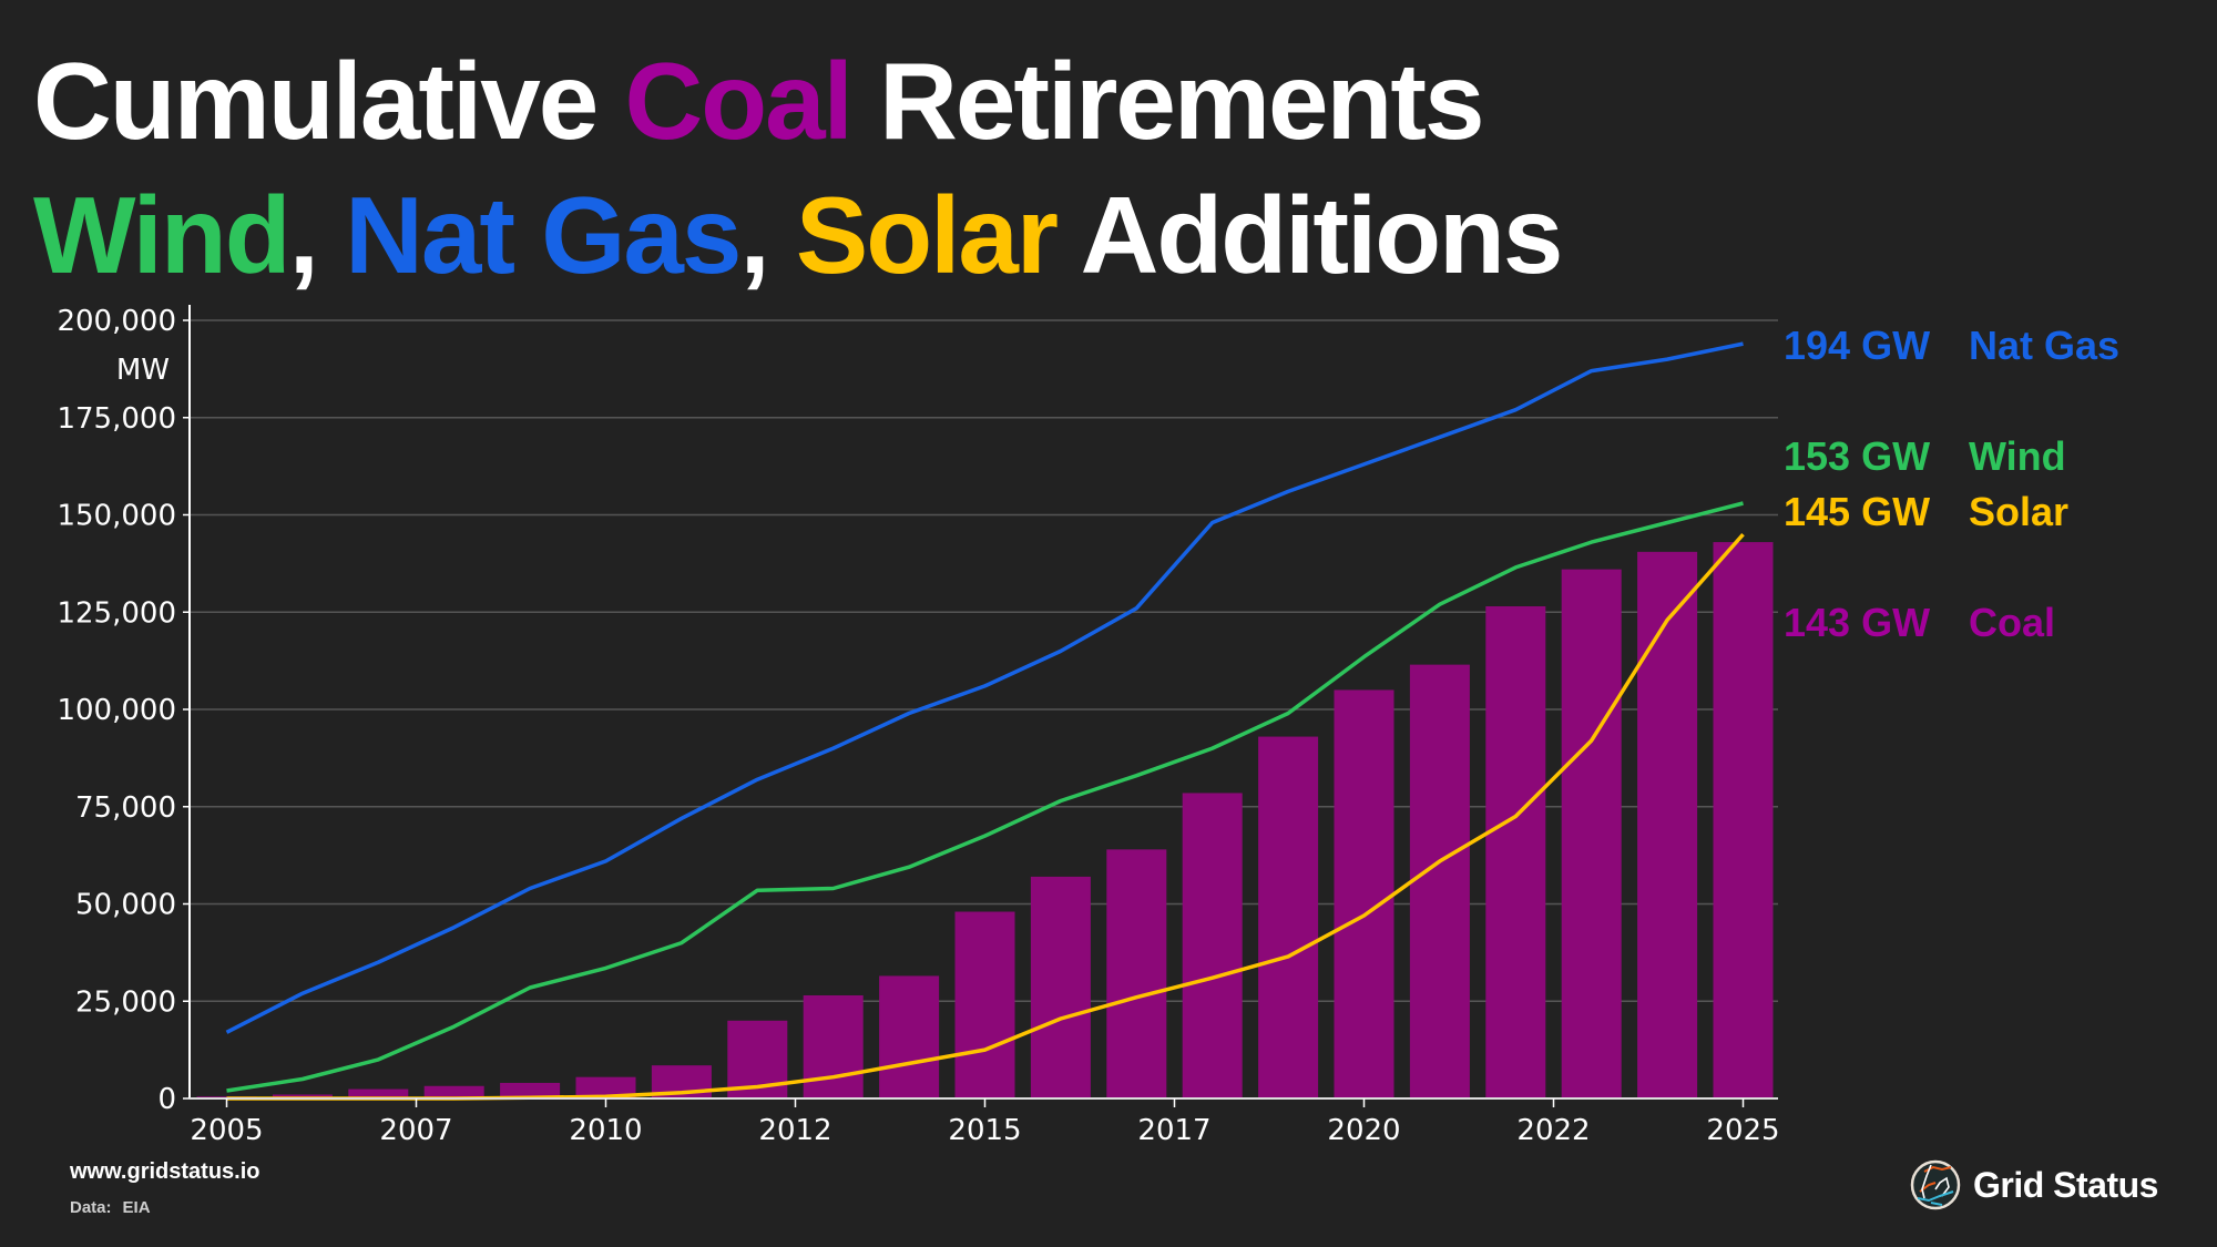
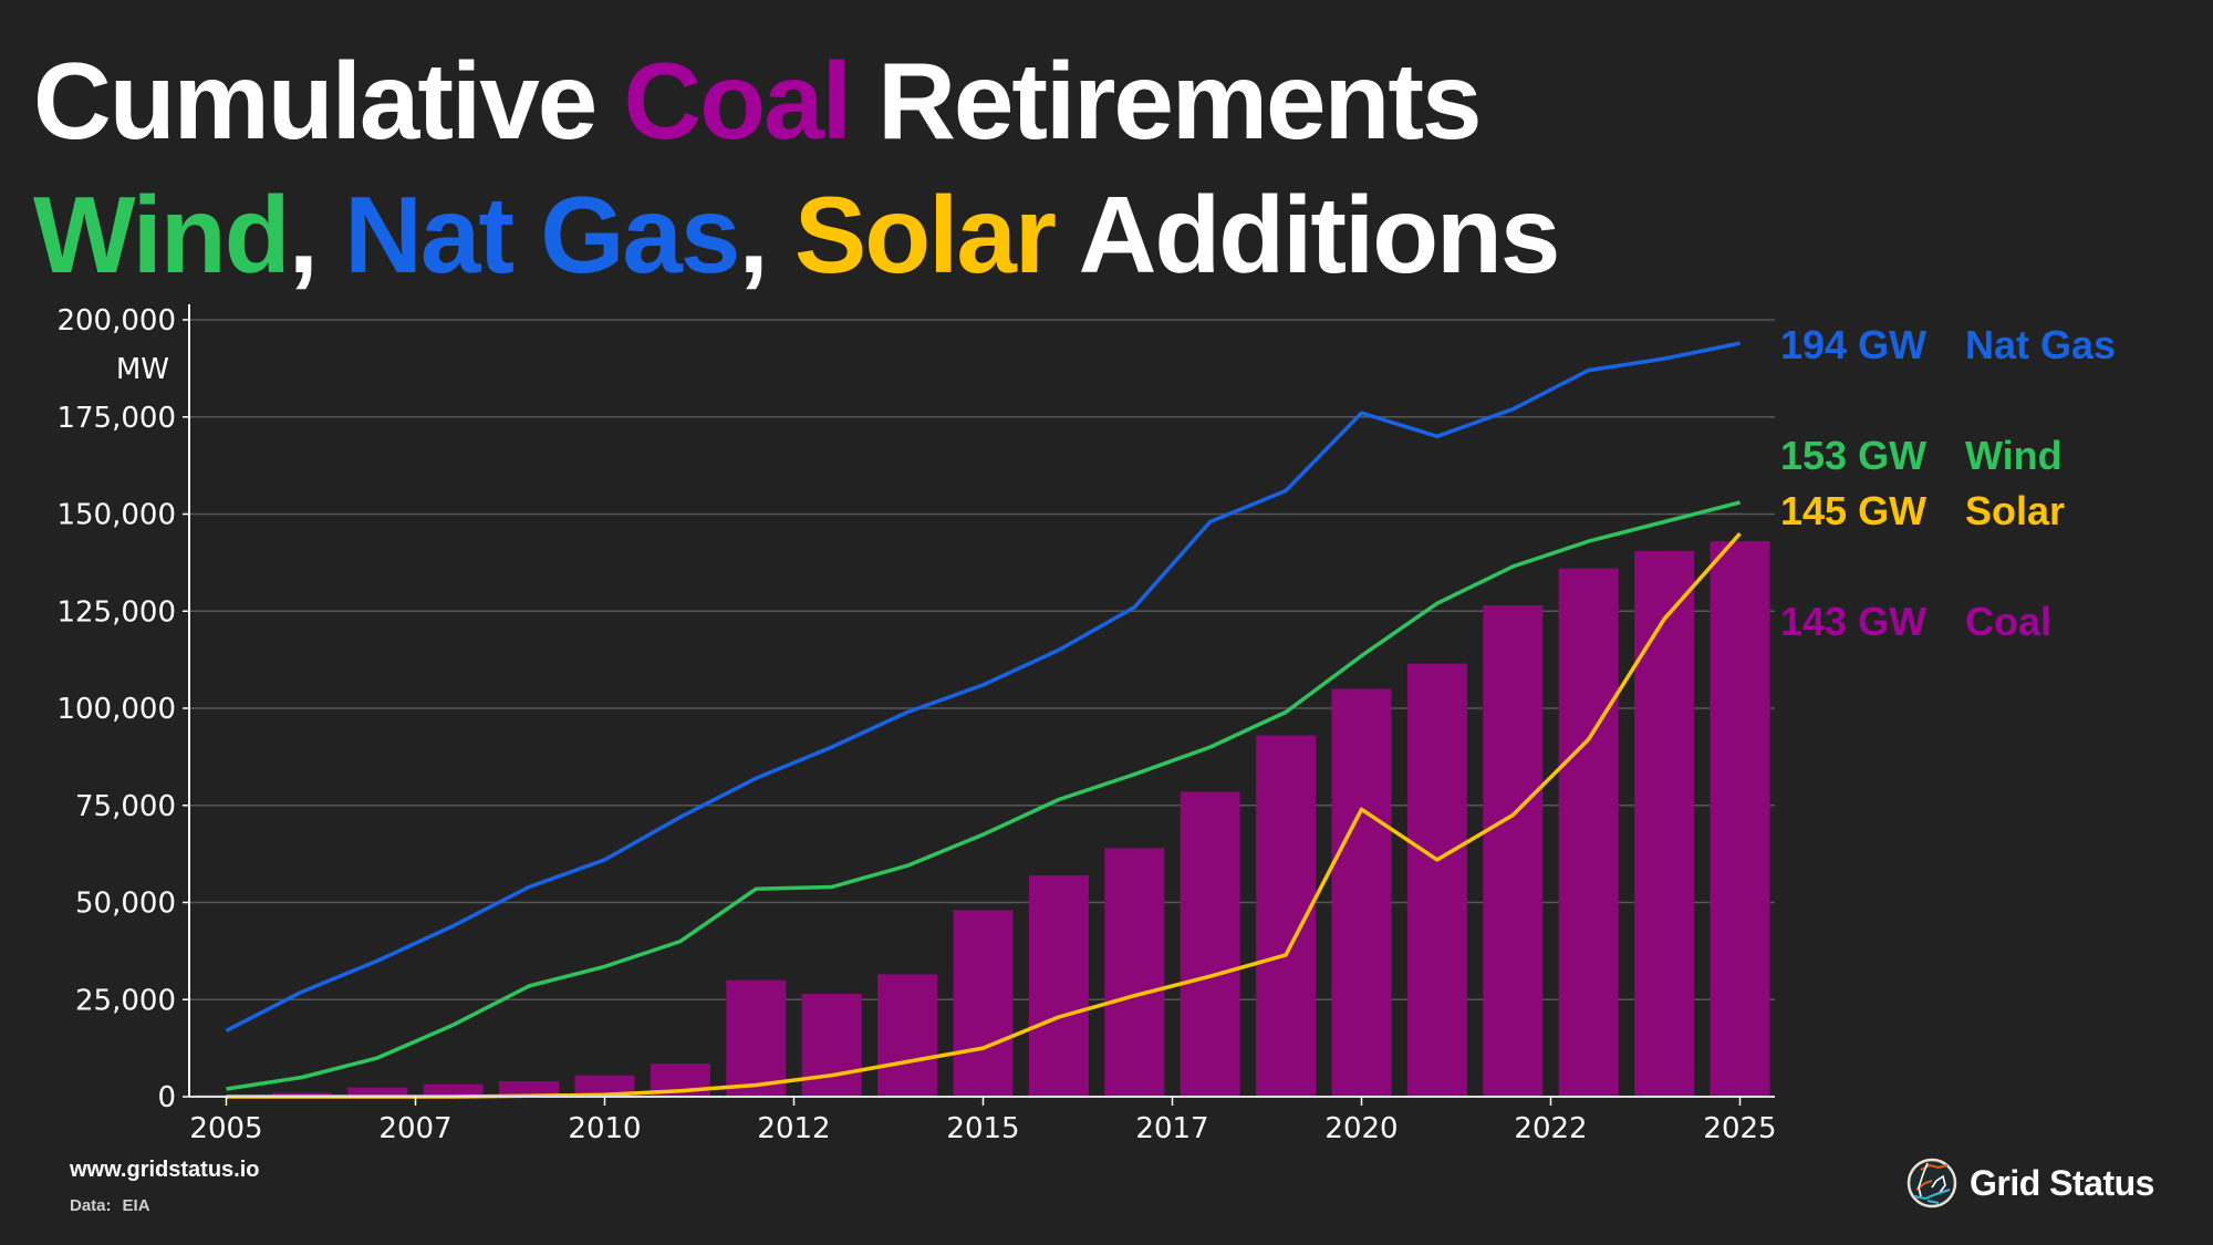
Coal/2012: 20000 -> 30000
Nat Gas/2020: 163000 -> 176000
Solar/2020: 47000 -> 74000
